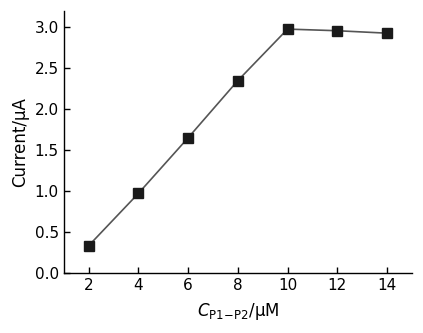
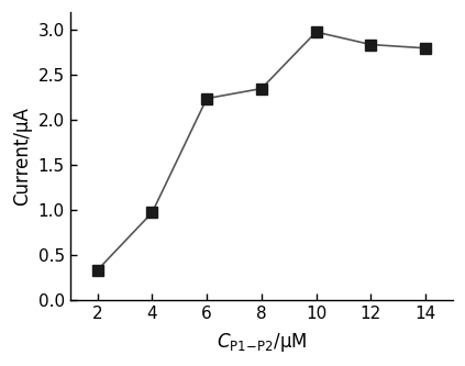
6: 1.65 -> 2.24
12: 2.96 -> 2.84
14: 2.93 -> 2.80
